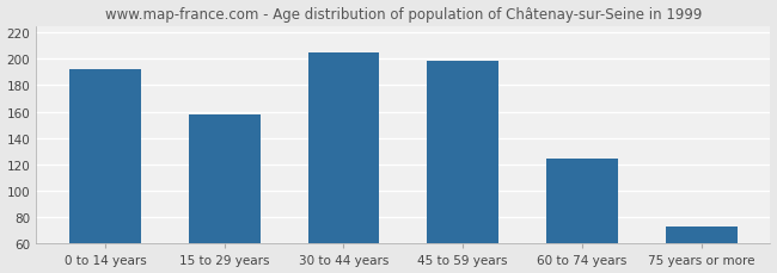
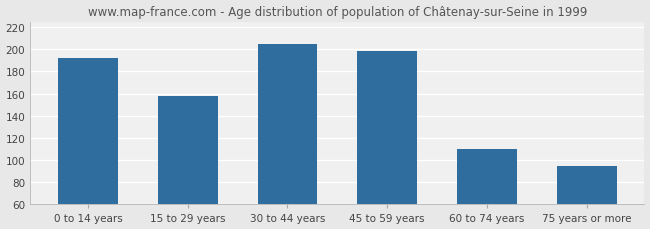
60 to 74 years: 124 -> 110
75 years or more: 73 -> 95
